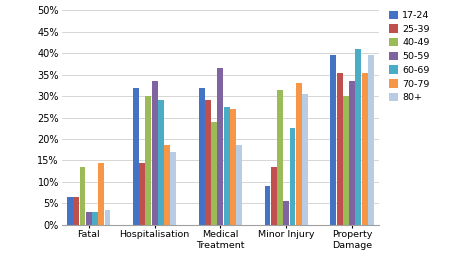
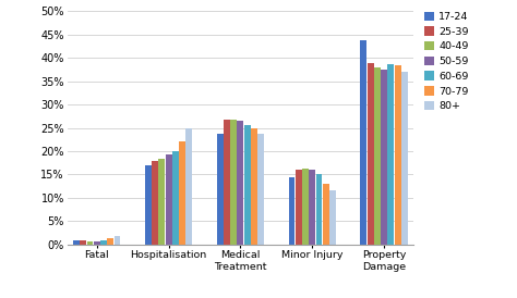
17-24/Fatal: 6.5% -> 0.8%
25-39/Fatal: 6.5% -> 0.8%
40-49/Fatal: 13.5% -> 0.7%
50-59/Fatal: 3.0% -> 0.7%
60-69/Fatal: 3.0% -> 0.8%
70-79/Fatal: 14.5% -> 1.3%
80+/Fatal: 3.5% -> 1.8%
17-24/Hospitalisation: 32.0% -> 17.0%
25-39/Hospitalisation: 14.5% -> 17.8%
40-49/Hospitalisation: 30.0% -> 18.3%
50-59/Hospitalisation: 33.5% -> 19.3%
60-69/Hospitalisation: 29.0% -> 20.0%
70-79/Hospitalisation: 18.5% -> 22.2%
80+/Hospitalisation: 17.0% -> 25.0%
17-24/Medical Treatment: 32.0% -> 23.8%
25-39/Medical Treatment: 29.0% -> 26.7%
40-49/Medical Treatment: 24.0% -> 26.8%
50-59/Medical Treatment: 36.5% -> 26.6%
60-69/Medical Treatment: 27.5% -> 25.5%
70-79/Medical Treatment: 27.0% -> 25.0%
80+/Medical Treatment: 18.5% -> 23.7%
17-24/Minor Injury: 9.0% -> 14.5%
25-39/Minor Injury: 13.5% -> 16.0%
40-49/Minor Injury: 31.5% -> 16.3%
50-59/Minor Injury: 5.5% -> 16.0%
60-69/Minor Injury: 22.5% -> 15.0%
70-79/Minor Injury: 33.0% -> 13.0%
80+/Minor Injury: 30.5% -> 11.5%
17-24/Property Damage: 39.5% -> 43.9%
25-39/Property Damage: 35.5% -> 38.8%
40-49/Property Damage: 30.0% -> 37.9%
50-59/Property Damage: 33.5% -> 37.4%
60-69/Property Damage: 41.0% -> 38.7%
70-79/Property Damage: 35.5% -> 38.5%
80+/Property Damage: 39.5% -> 37.0%
